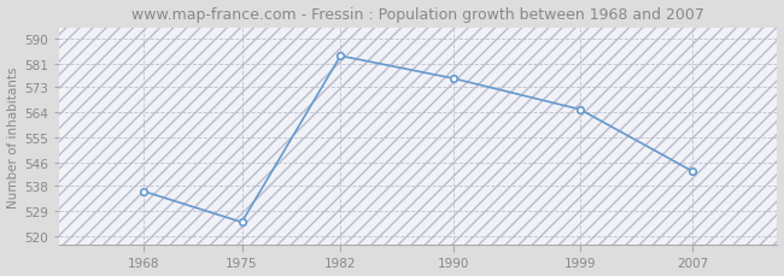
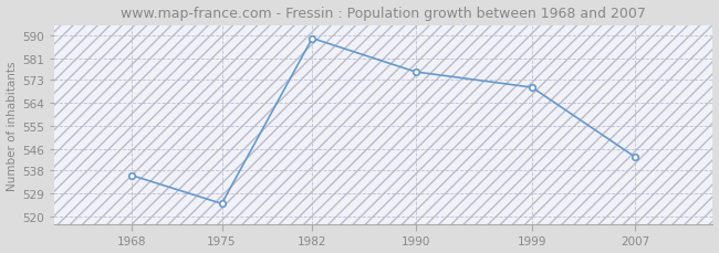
1982: 584 -> 589
1999: 565 -> 570
